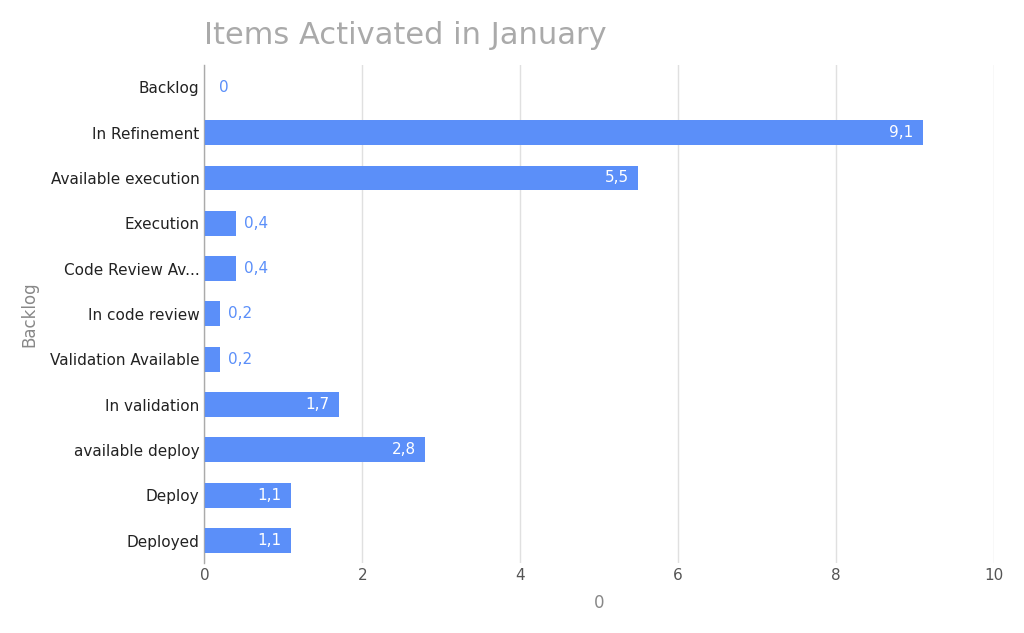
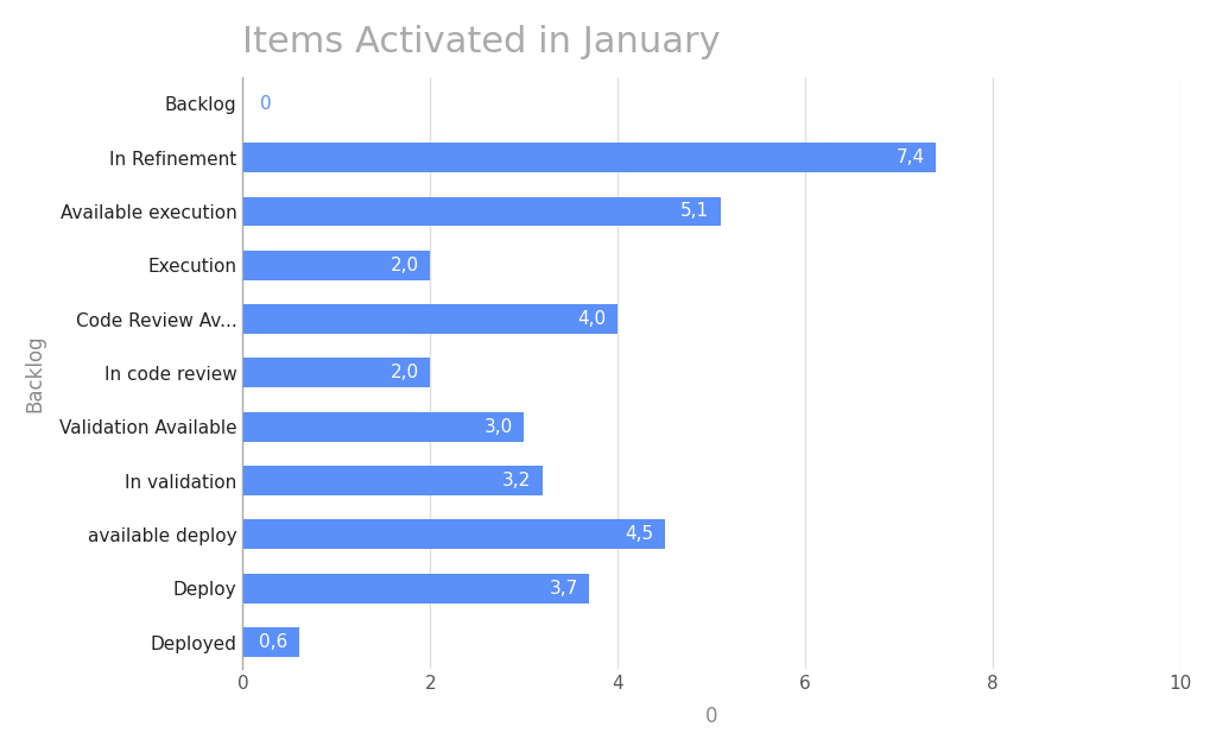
In Refinement: 9,1 -> 7,4
Available execution: 5,5 -> 5,1
Execution: 0,4 -> 2,0
Code Review Av...: 0,4 -> 4,0
In code review: 0,2 -> 2,0
Validation Available: 0,2 -> 3,0
In validation: 1,7 -> 3,2
available deploy: 2,8 -> 4,5
Deploy: 1,1 -> 3,7
Deployed: 1,1 -> 0,6
